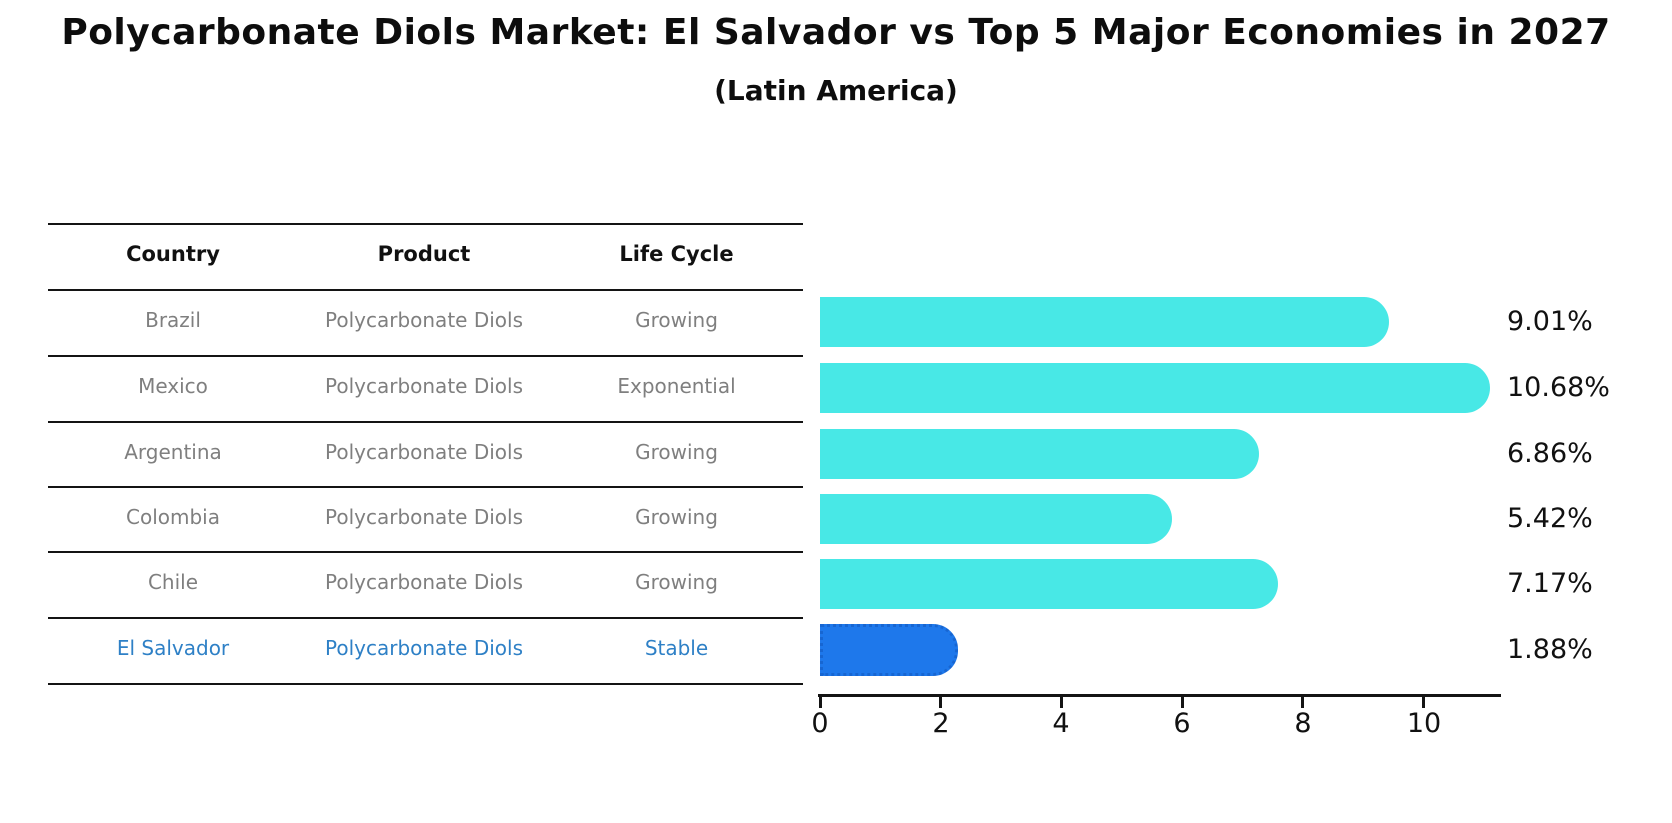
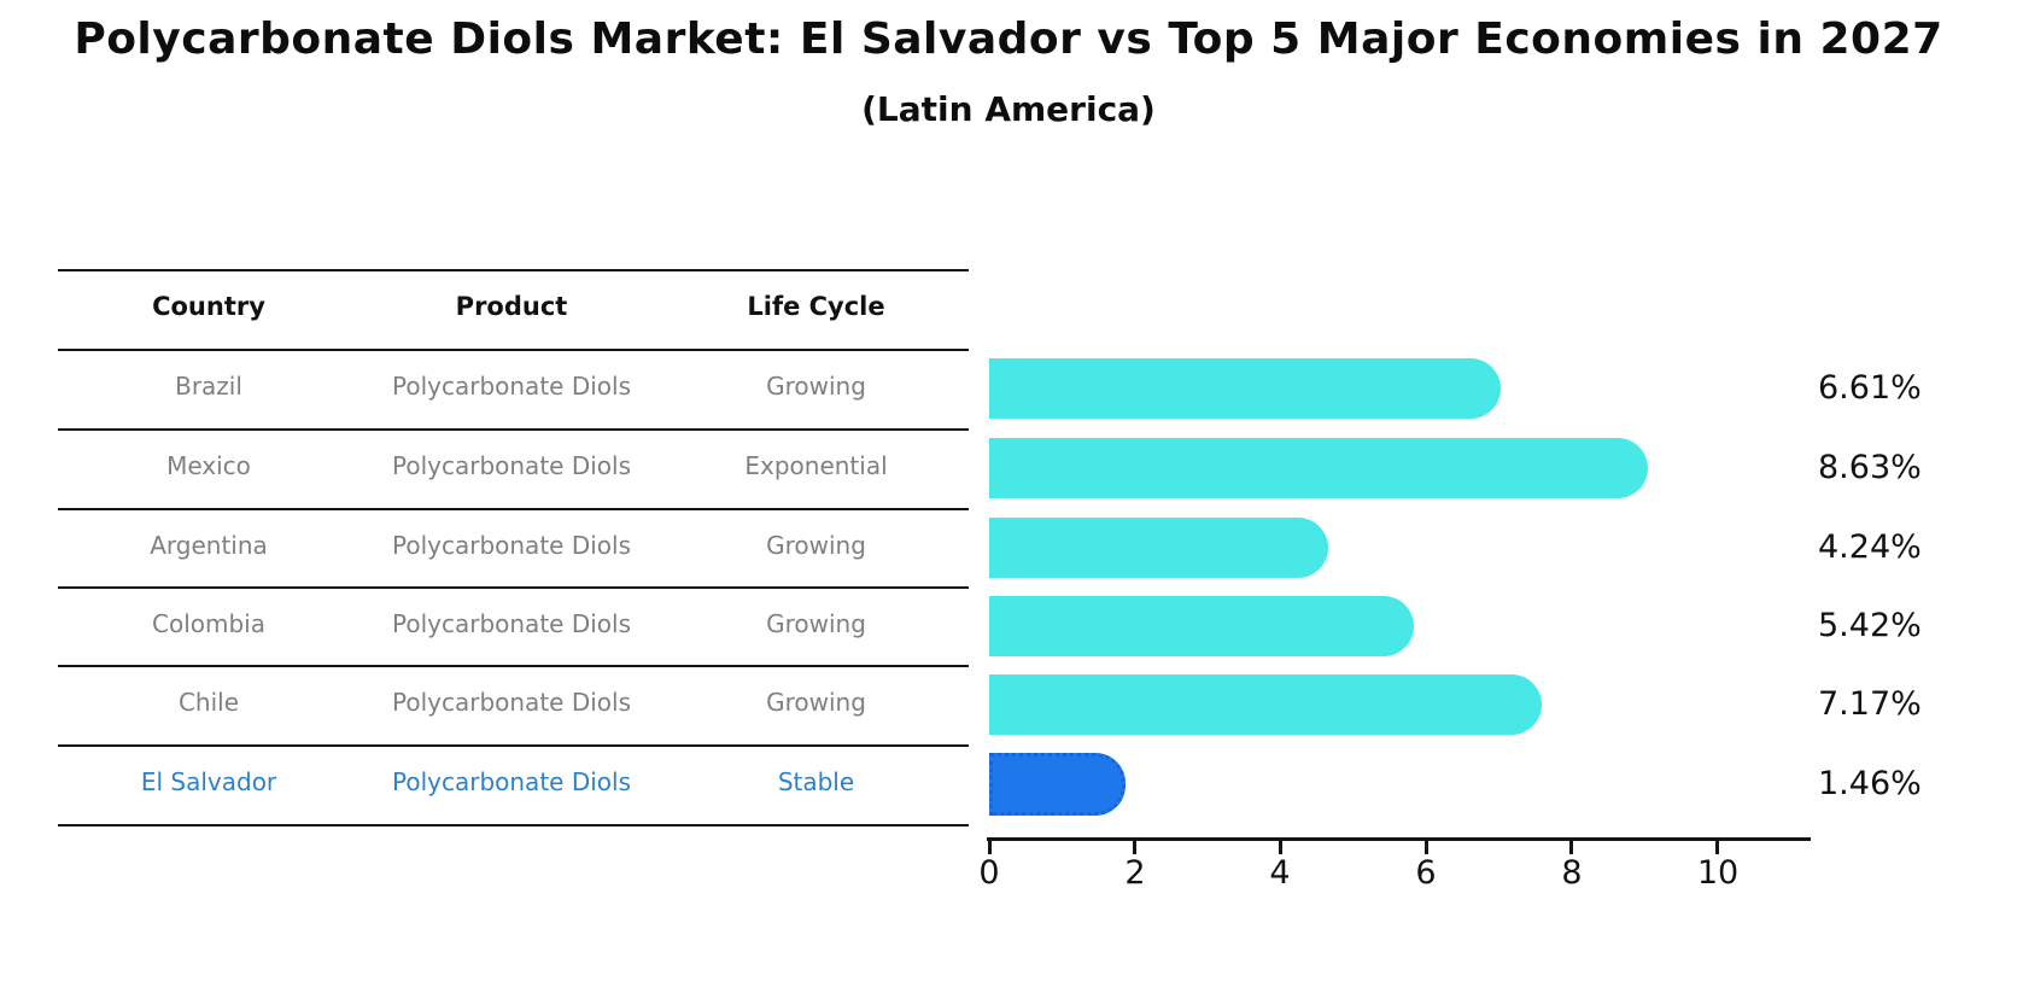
Brazil: 9.01% -> 6.61%
Mexico: 10.68% -> 8.63%
Argentina: 6.86% -> 4.24%
El Salvador: 1.88% -> 1.46%
